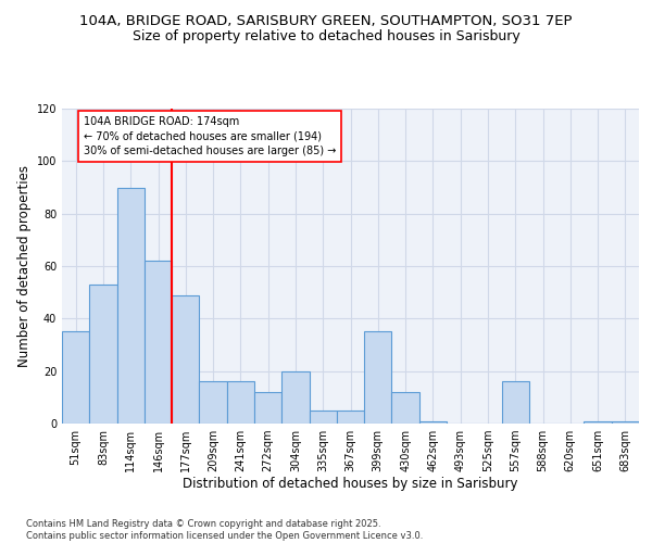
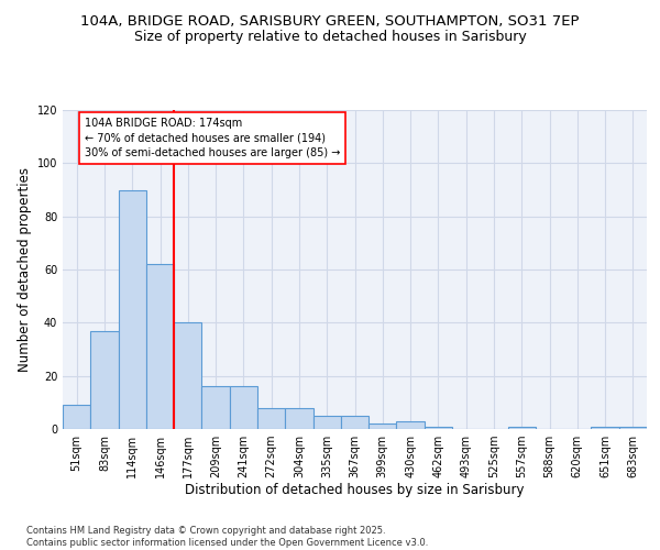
51sqm: 35 -> 9
83sqm: 53 -> 37
177sqm: 49 -> 40
272sqm: 12 -> 8
304sqm: 20 -> 8
399sqm: 35 -> 2
430sqm: 12 -> 3
557sqm: 16 -> 1
